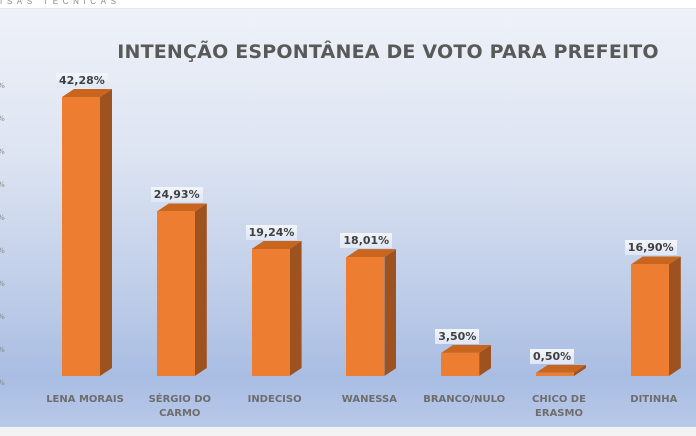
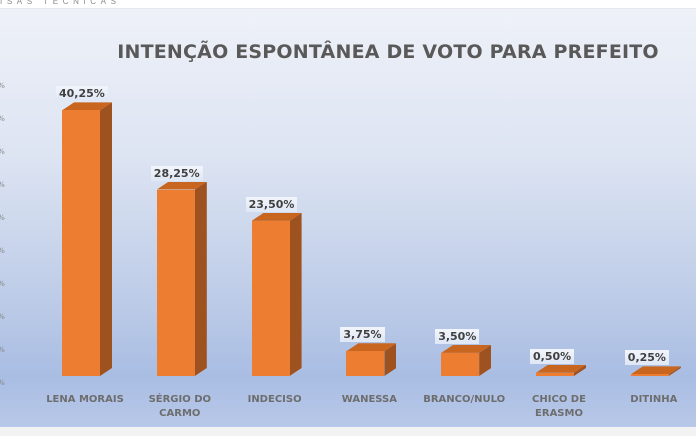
LENA MORAIS: 42,28% -> 40,25%
SÉRGIO DO CARMO: 24,93% -> 28,25%
INDECISO: 19,24% -> 23,50%
WANESSA: 18,01% -> 3,75%
DITINHA: 16,90% -> 0,25%
